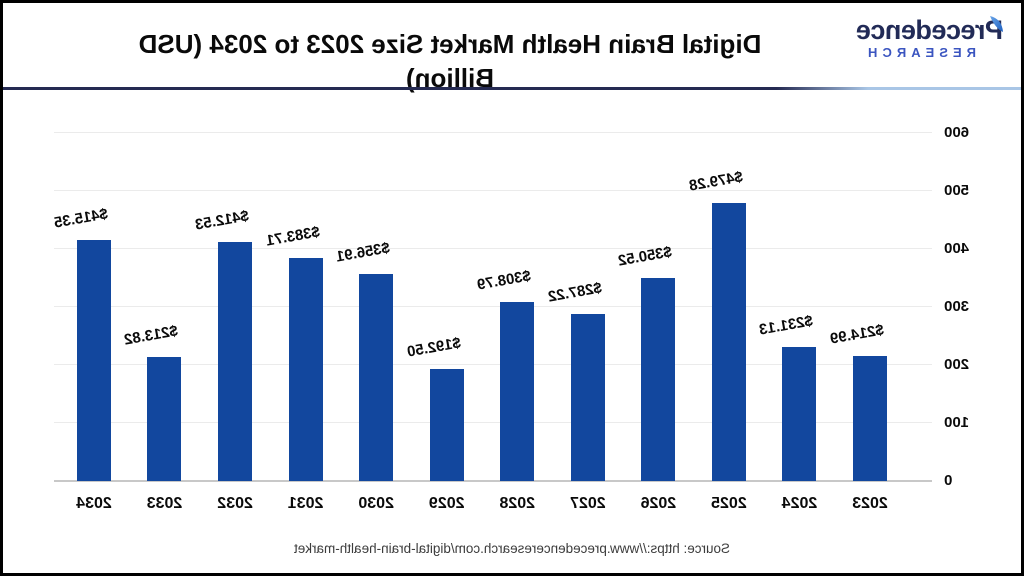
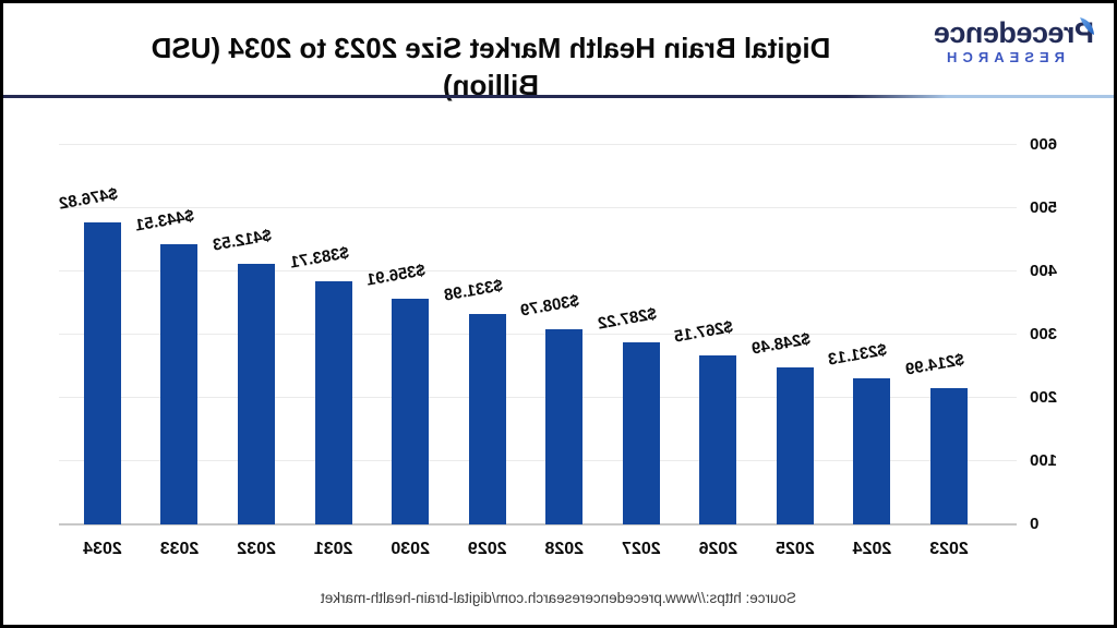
2025: $479.28 -> $248.49
2026: $350.52 -> $267.15
2029: $192.50 -> $331.98
2033: $213.82 -> $443.51
2034: $415.35 -> $476.82
